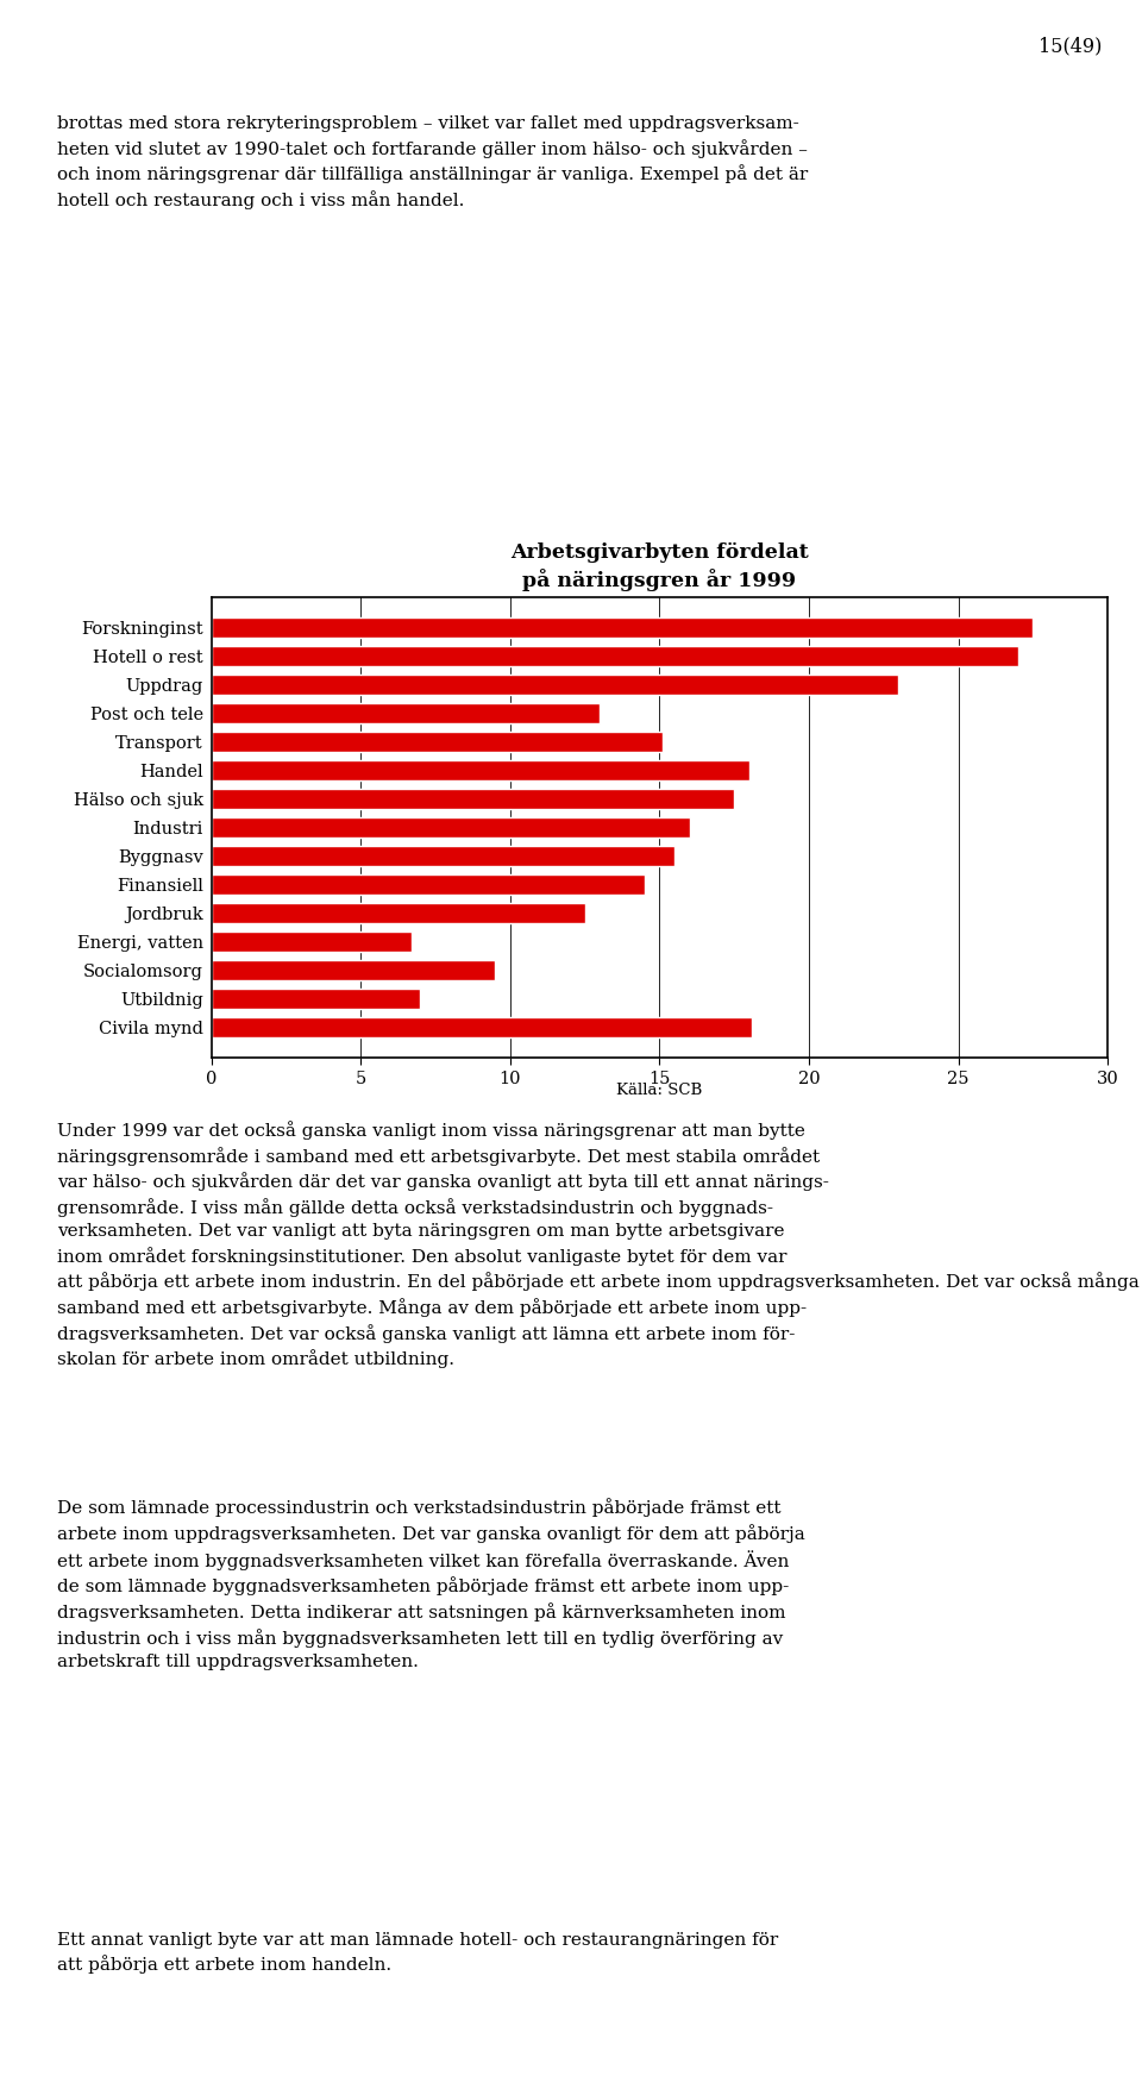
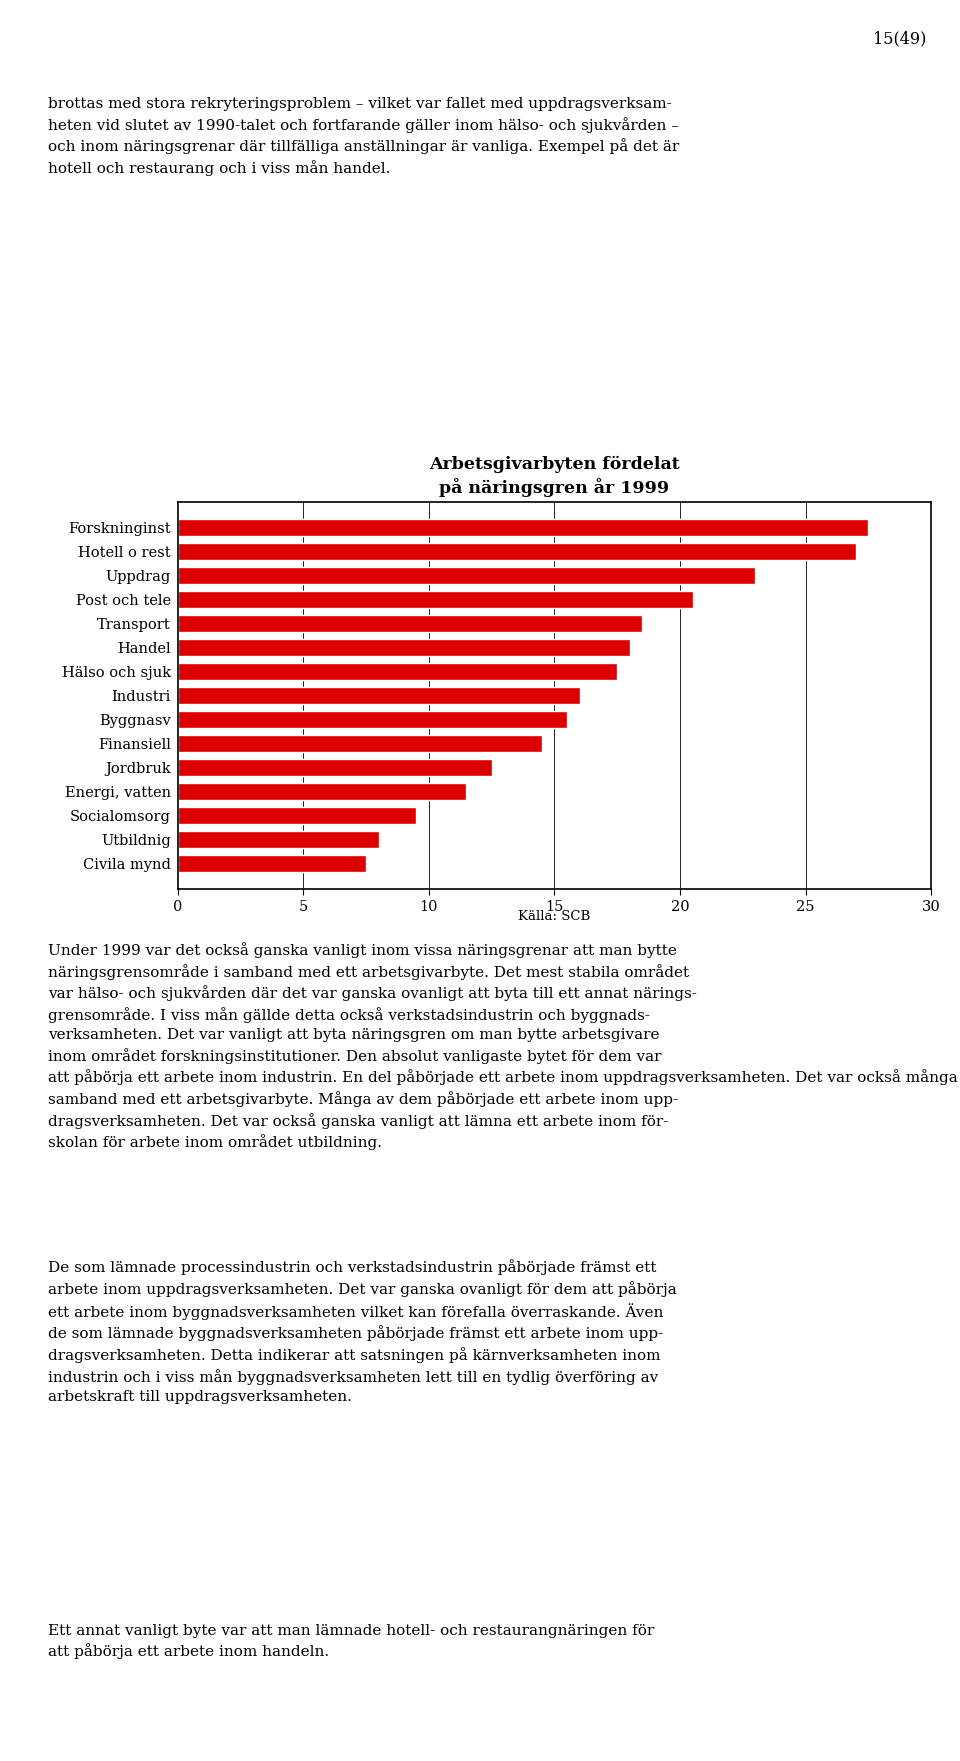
Post och tele: 13.0 -> 20.5
Transport: 15.1 -> 18.5
Energi, vatten: 6.7 -> 11.5
Utbildnig: 7.0 -> 8.0
Civila mynd: 18.1 -> 7.5
